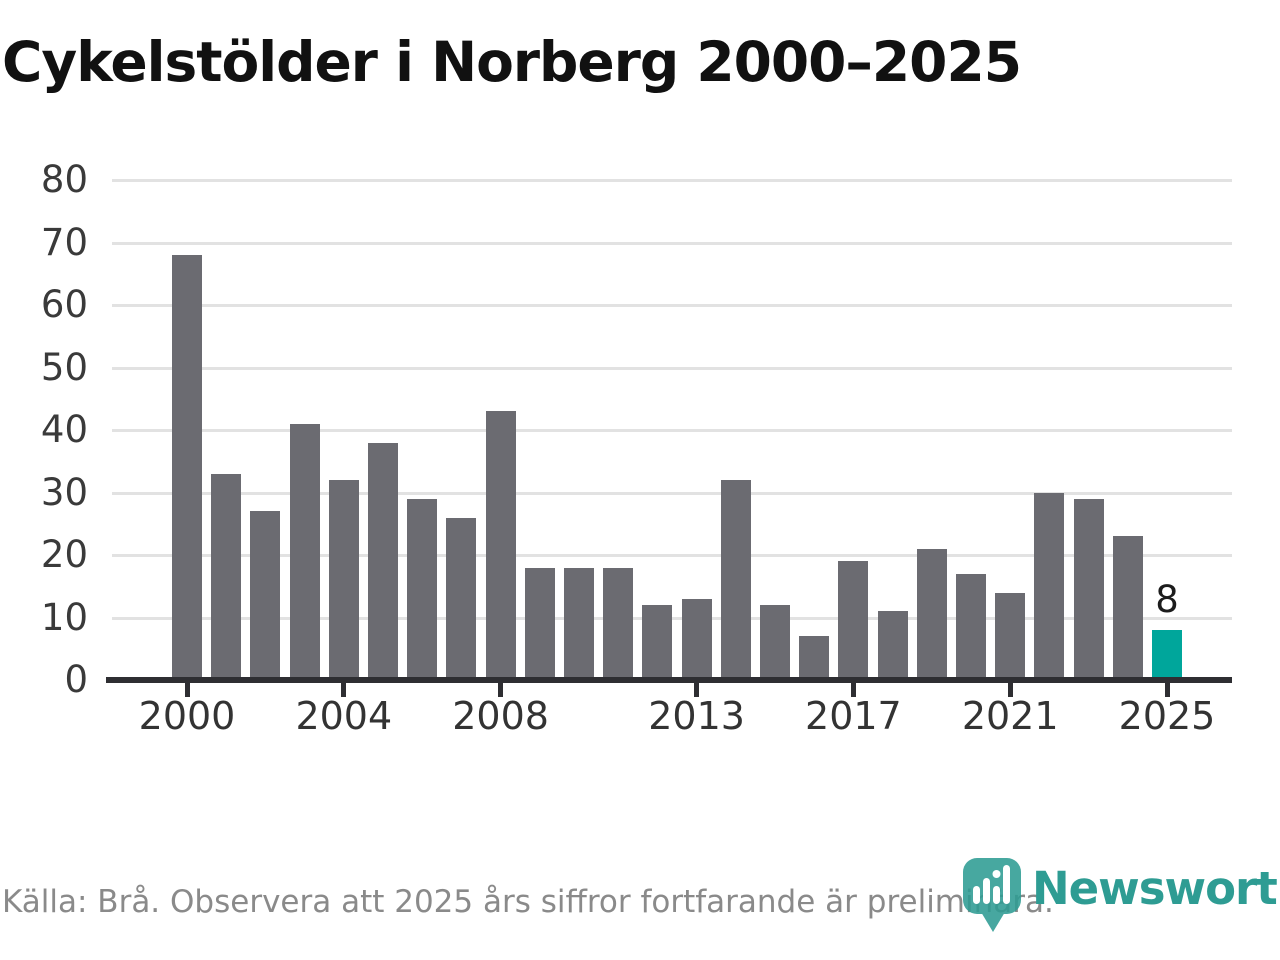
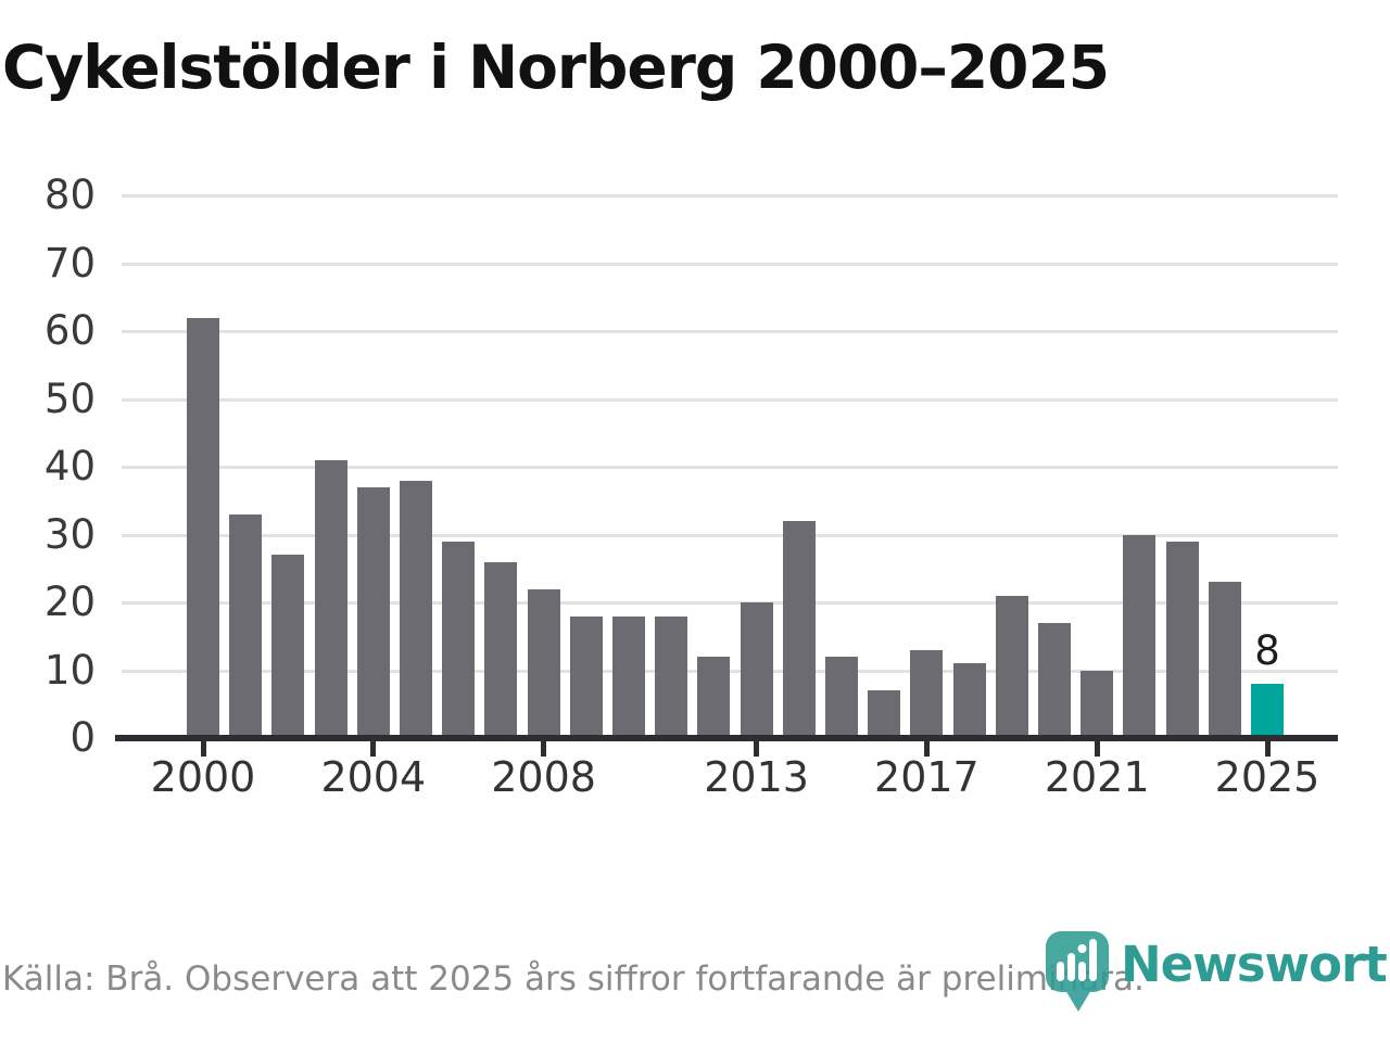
2000: 68 -> 62
2004: 32 -> 37
2008: 43 -> 22
2013: 13 -> 20
2017: 19 -> 13
2021: 14 -> 10
